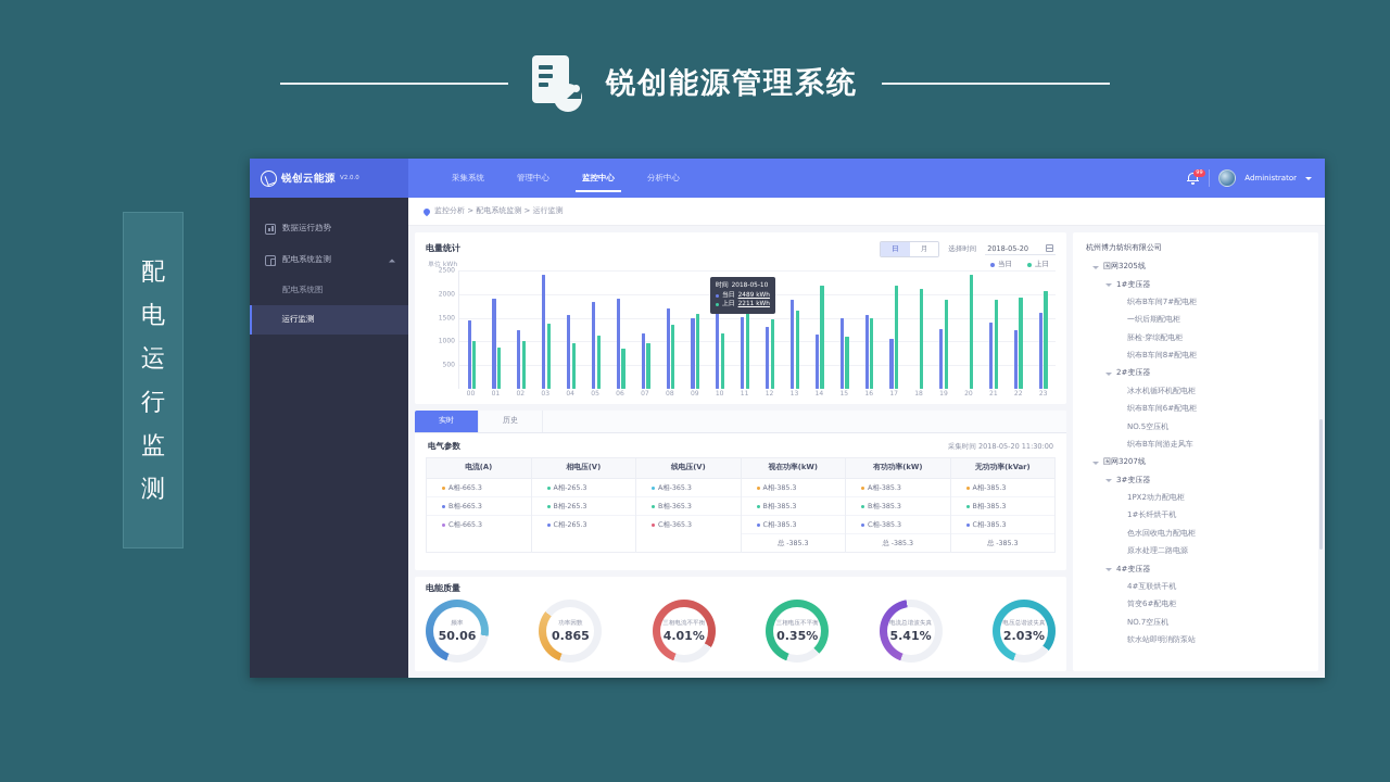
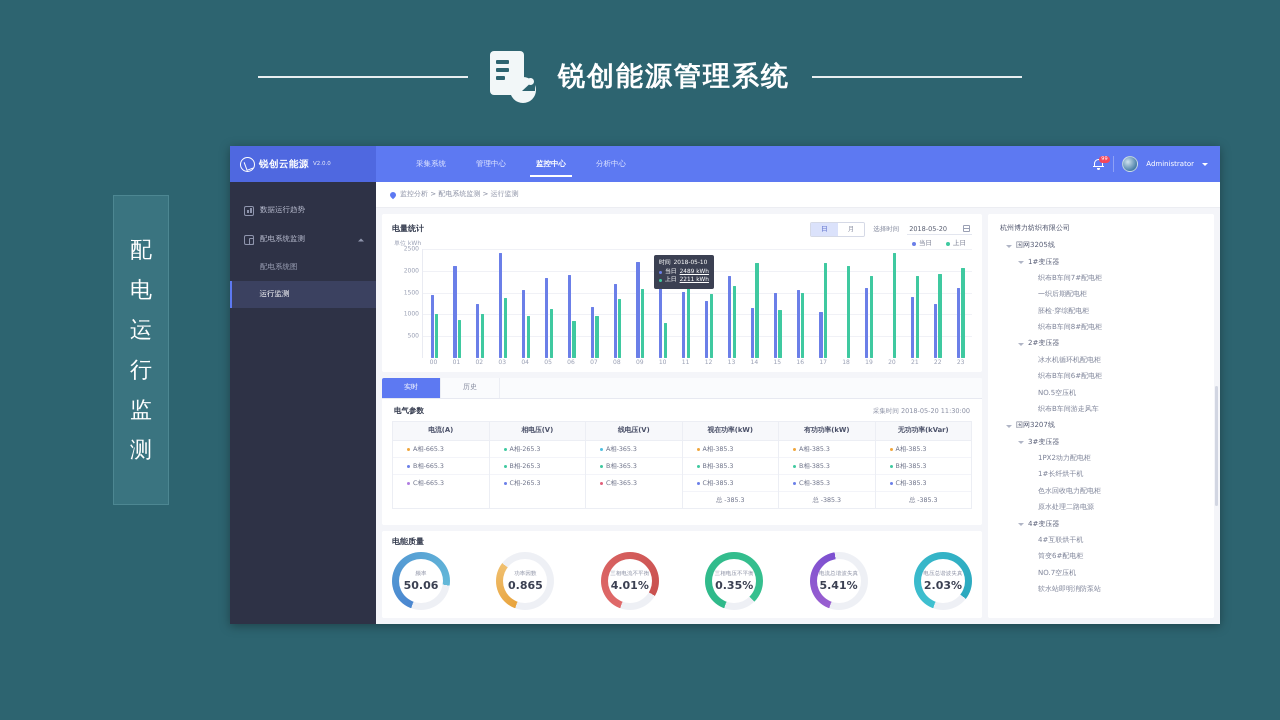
当日/01: 1900 -> 2100
当日/09: 1500 -> 2200
上日/10: 1200 -> 800
当日/19: 1300 -> 1600
